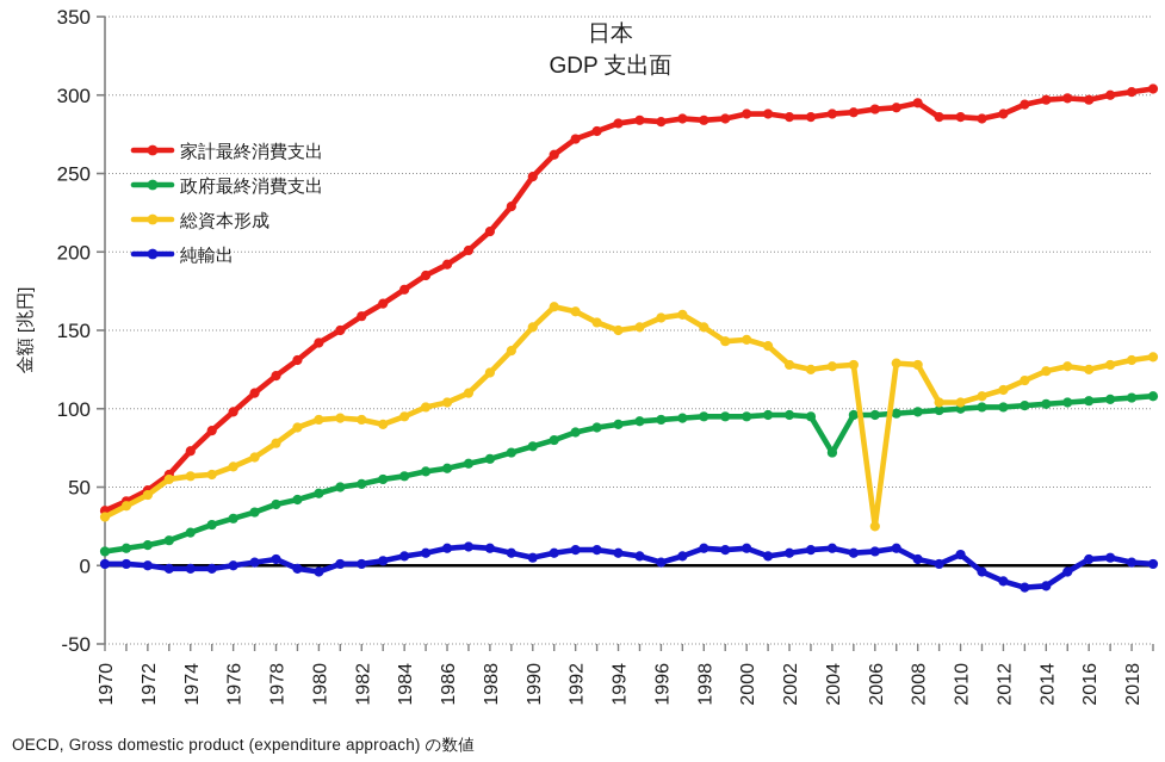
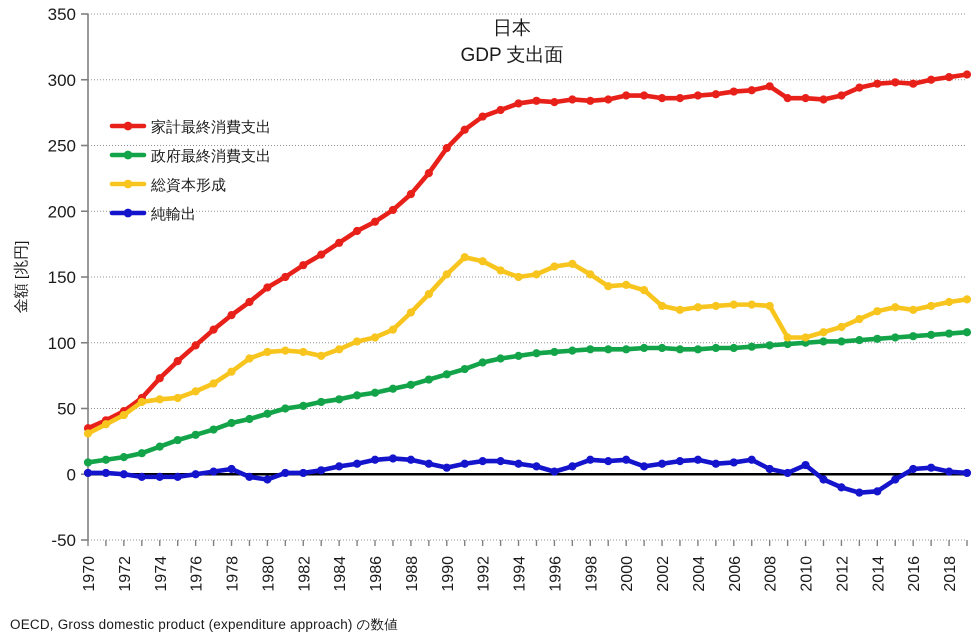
政府最終消費支出/2004: 72 -> 95
総資本形成/2006: 25 -> 129
